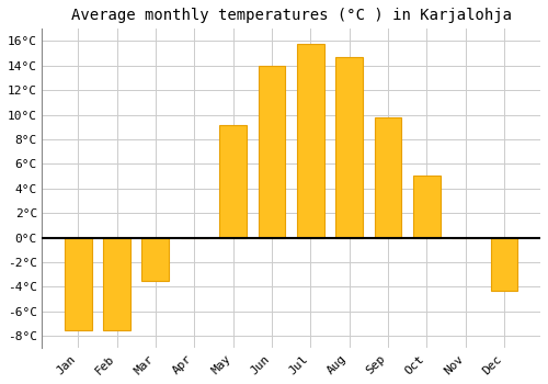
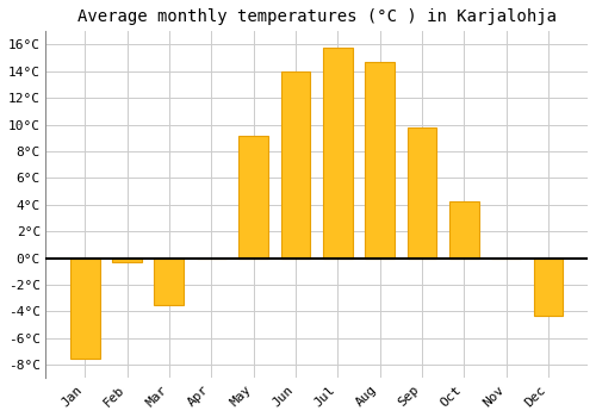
Feb: -7.5°C -> -0.3°C
Oct: 5.1°C -> 4.3°C
